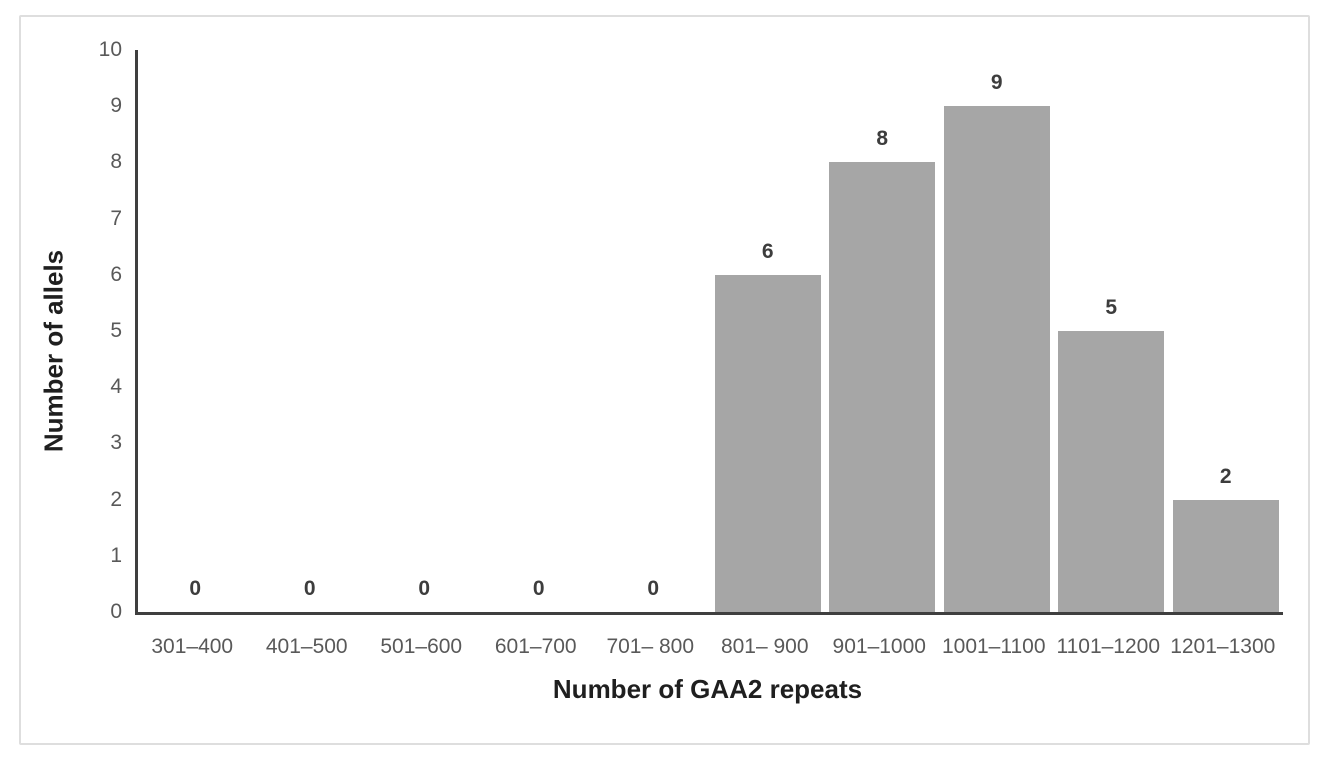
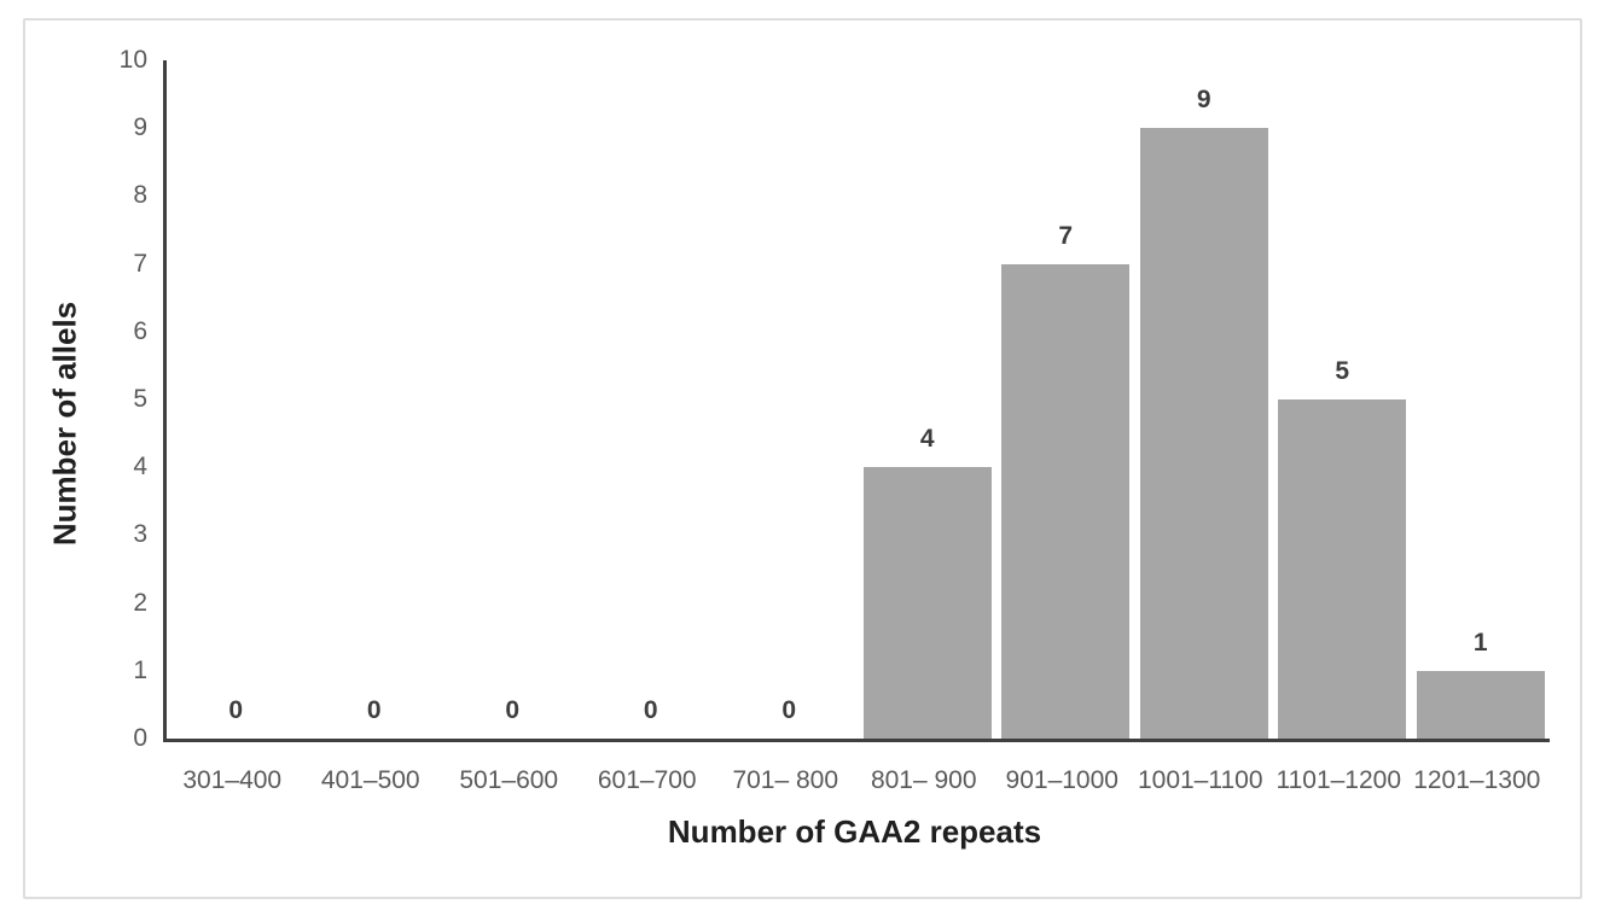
801– 900: 6 -> 4
901–1000: 8 -> 7
1201–1300: 2 -> 1
